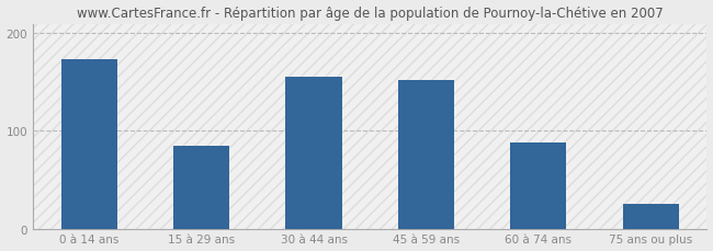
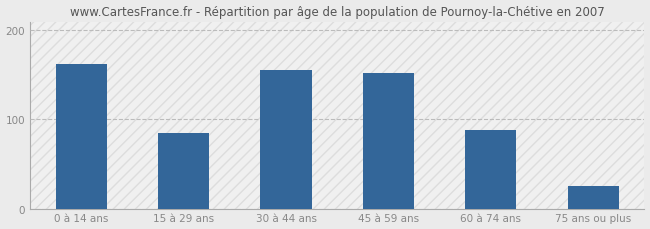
0 à 14 ans: 174 -> 162
